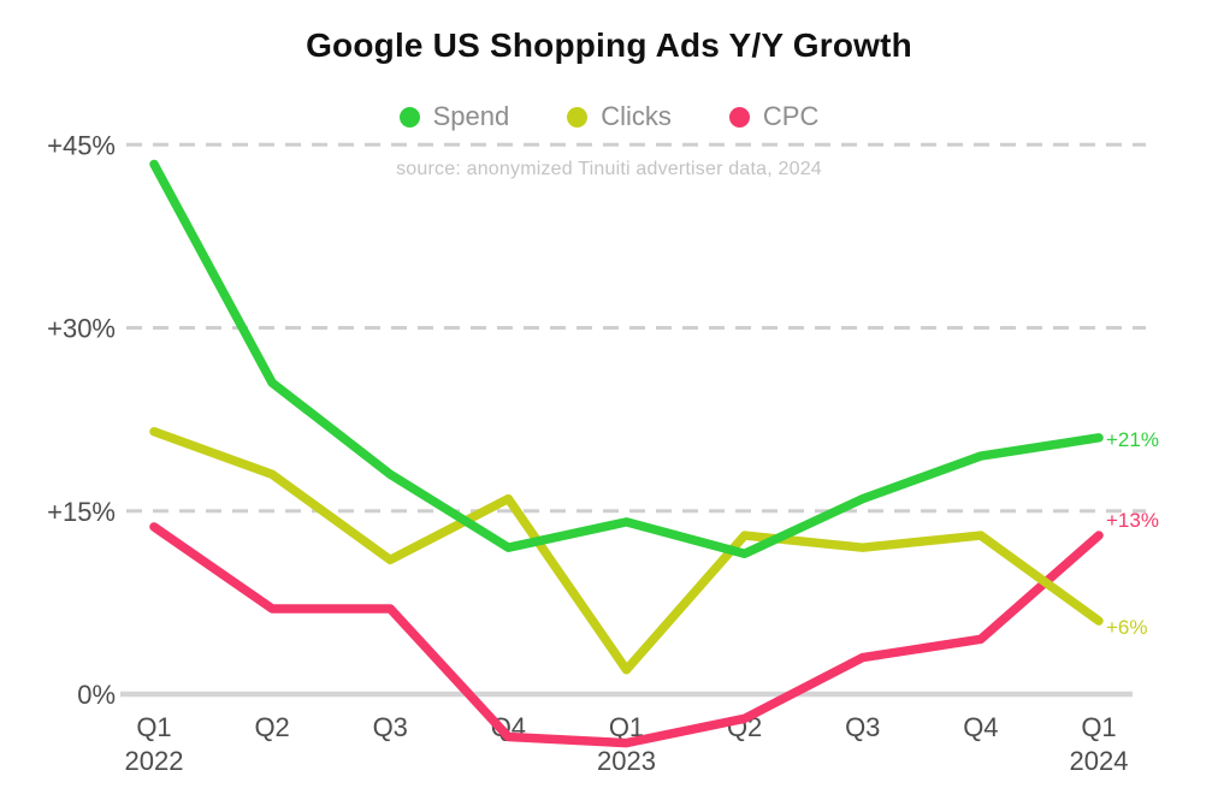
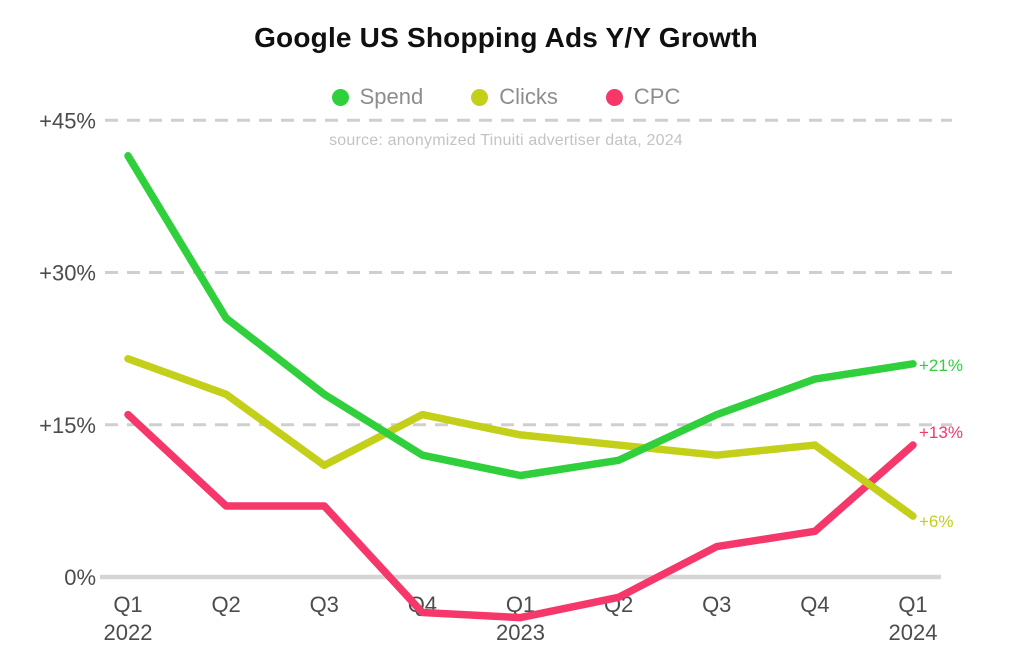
Spend/Q1 2022: 43.4% -> 41.5%
CPC/Q1 2022: 13.7% -> 16.0%
Spend/Q1 2023: 14.1% -> 10.0%
Clicks/Q1 2023: 2.0% -> 14.0%
